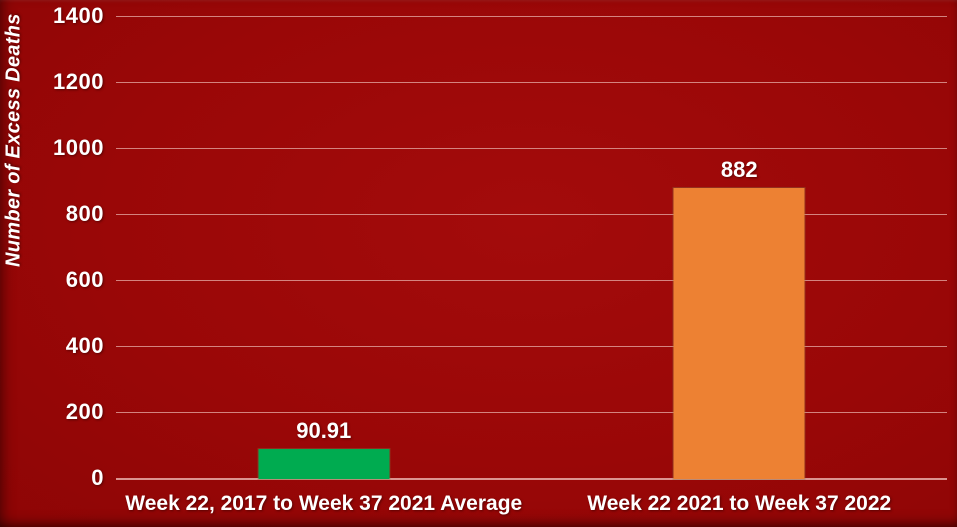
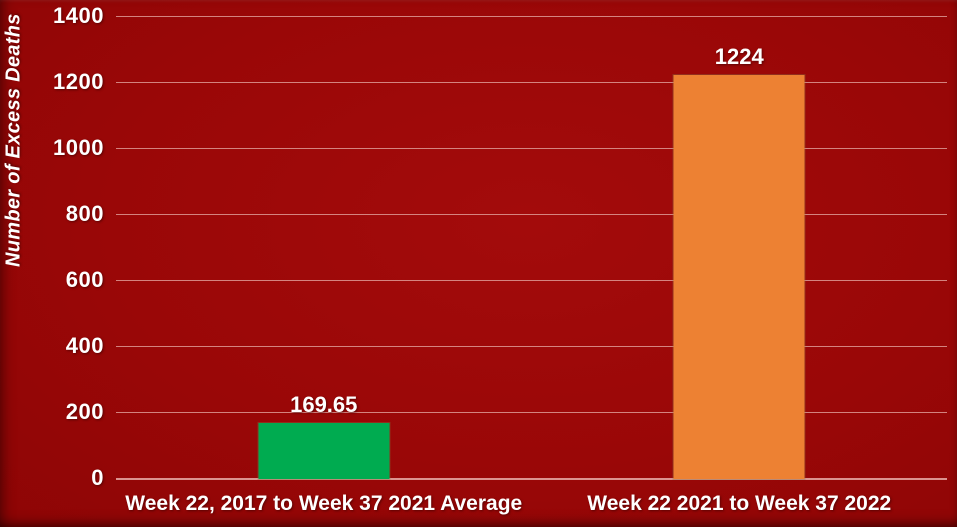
Week 22, 2017 to Week 37 2021 Average: 90.91 -> 169.65
Week 22 2021 to Week 37 2022: 882 -> 1224
